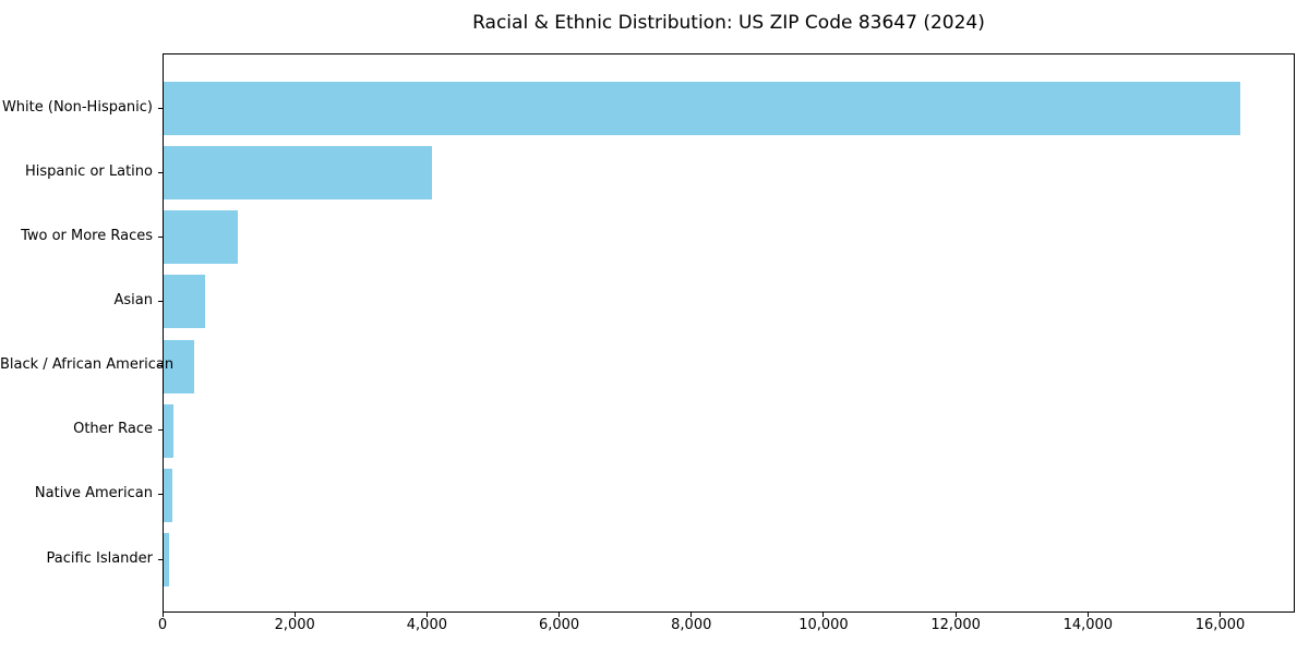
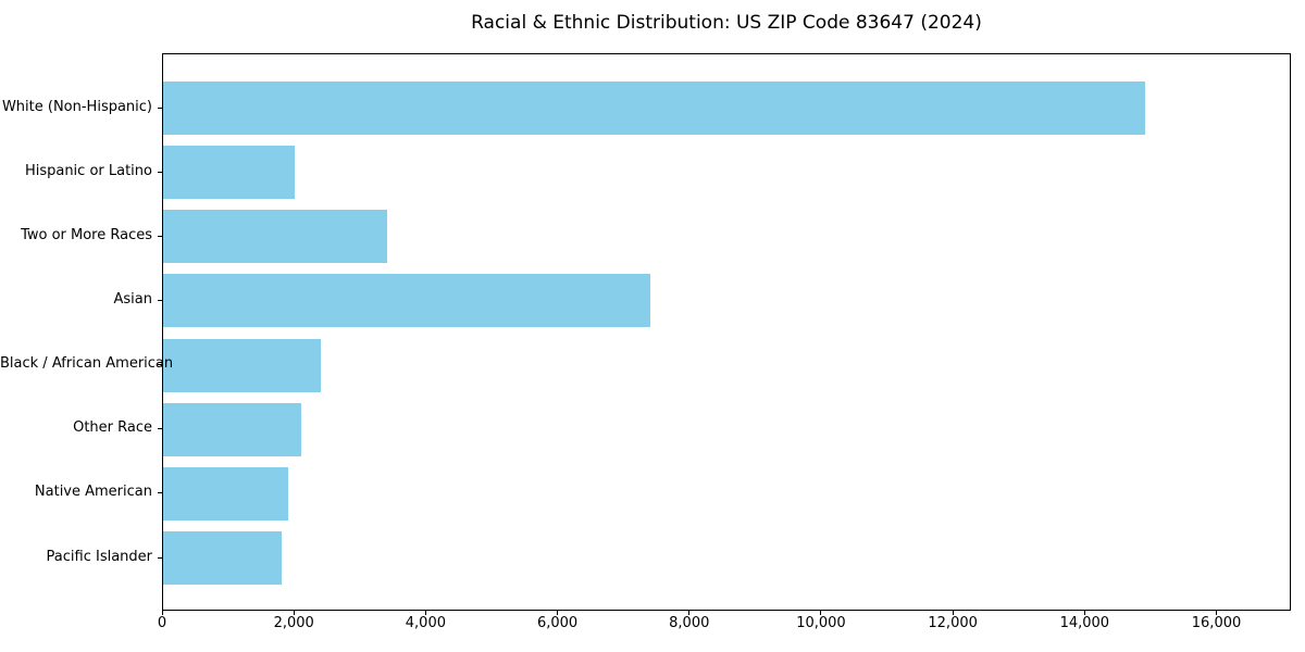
White (Non-Hispanic): 16300 -> 14900
Hispanic or Latino: 4100 -> 2000
Two or More Races: 1100 -> 3400
Asian: 600 -> 7400
Black / African American: 500 -> 2400
Other Race: 200 -> 2100
Native American: 100 -> 1900
Pacific Islander: 100 -> 1800
